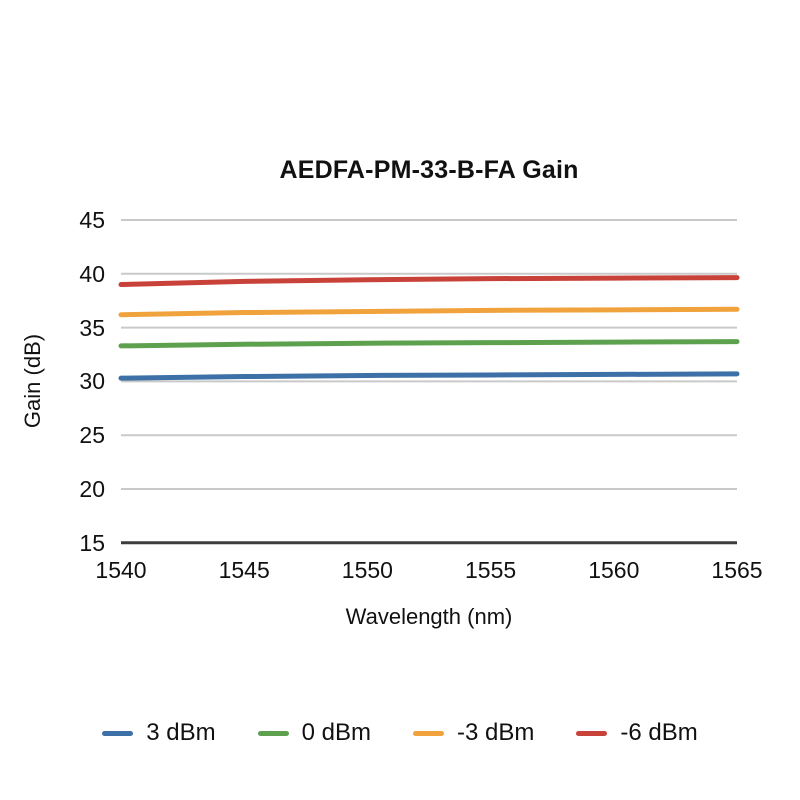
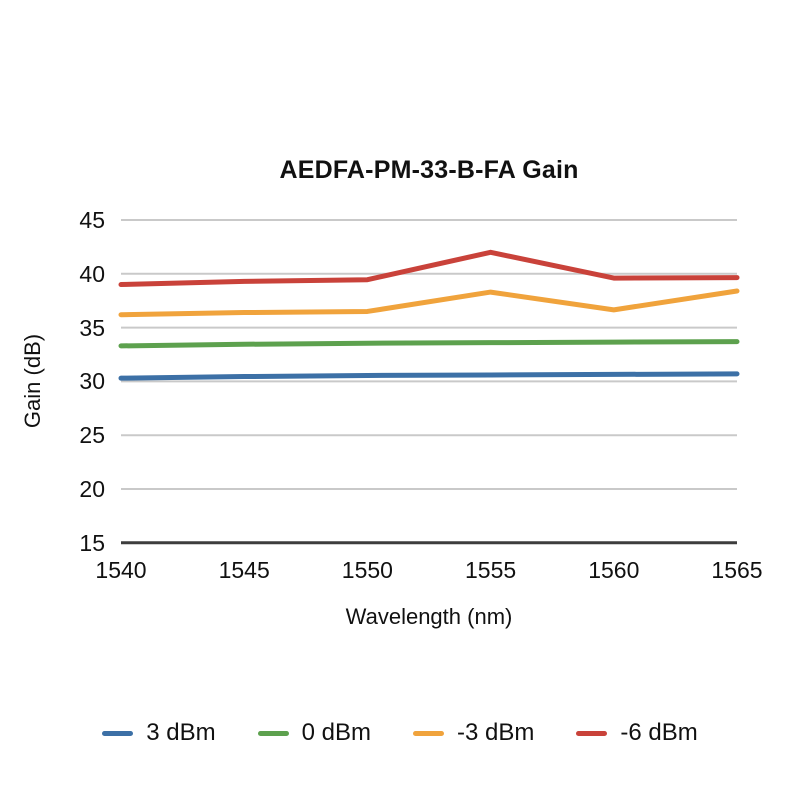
-3 dBm/1555: 36.6 -> 38.3
-6 dBm/1555: 39.5 -> 42.0
-3 dBm/1565: 36.7 -> 38.4
